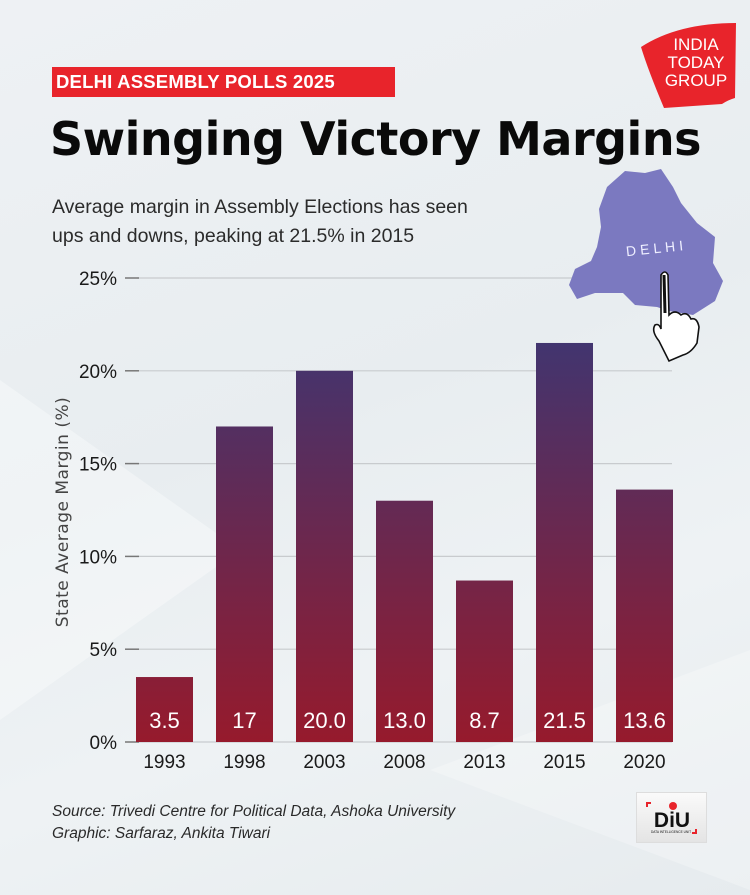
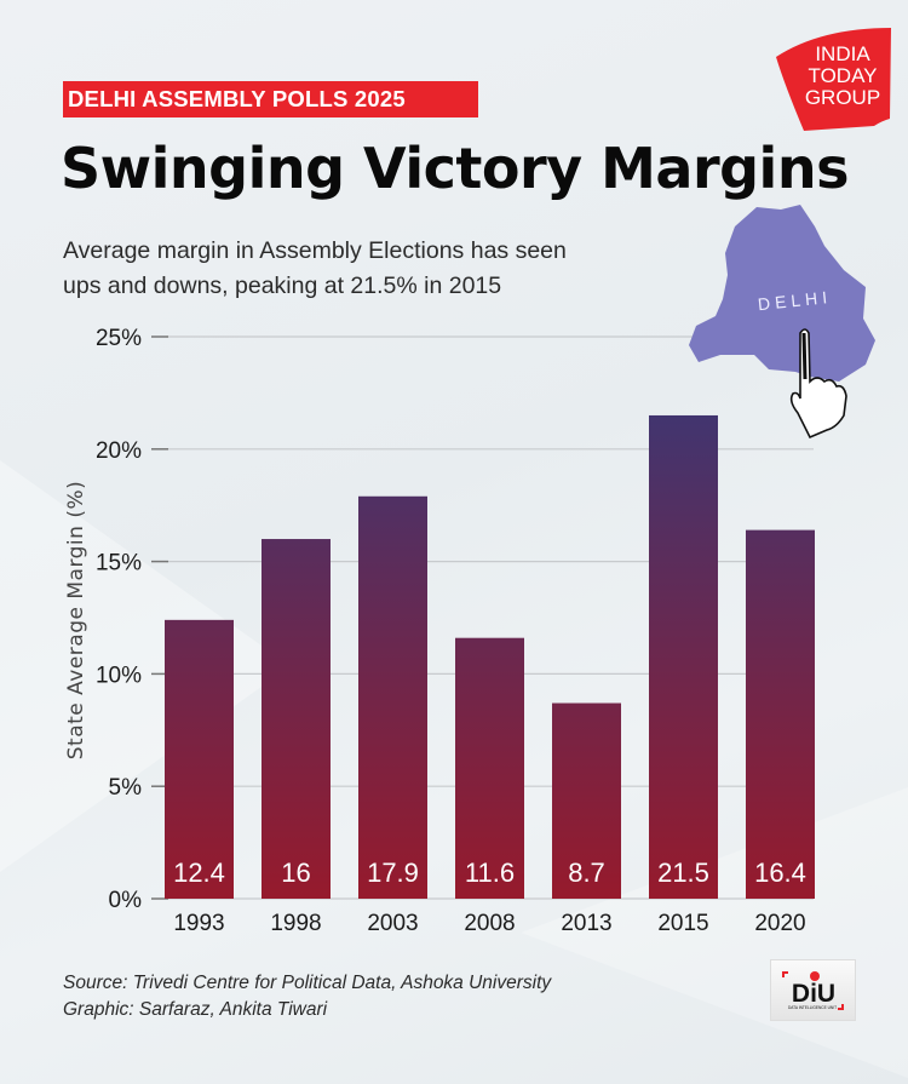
1993: 3.5 -> 12.4
1998: 17 -> 16
2003: 20.0 -> 17.9
2008: 13.0 -> 11.6
2020: 13.6 -> 16.4
